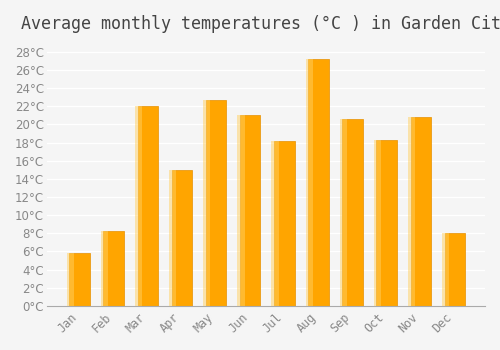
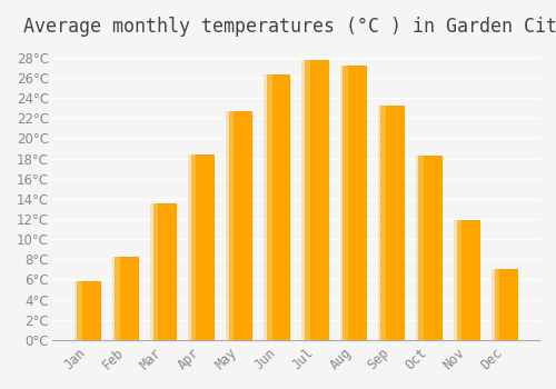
Mar: 22.0°C -> 13.5°C
Apr: 15.0°C -> 18.4°C
Jun: 21.0°C -> 26.3°C
Jul: 18.2°C -> 27.8°C
Sep: 20.6°C -> 23.3°C
Nov: 20.8°C -> 11.9°C
Dec: 8.0°C -> 7.0°C
